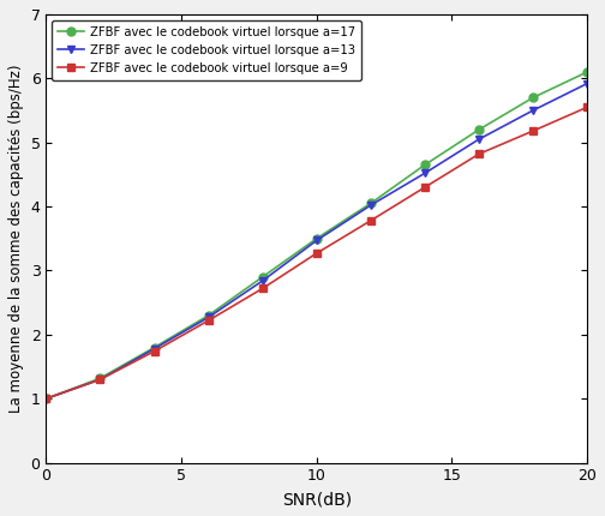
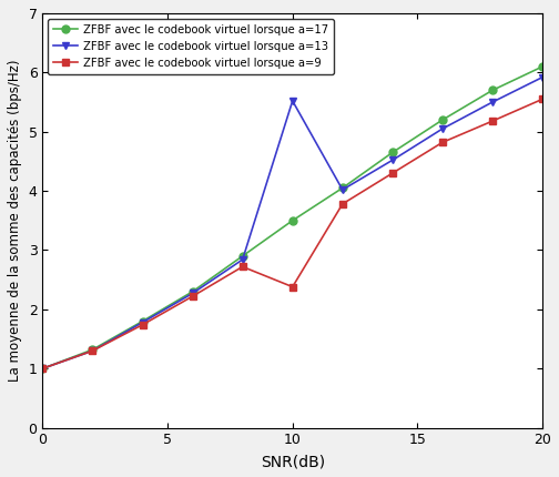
ZFBF avec le codebook virtuel lorsque a=13/10: 3.47 -> 5.52
ZFBF avec le codebook virtuel lorsque a=9/10: 3.27 -> 2.38
